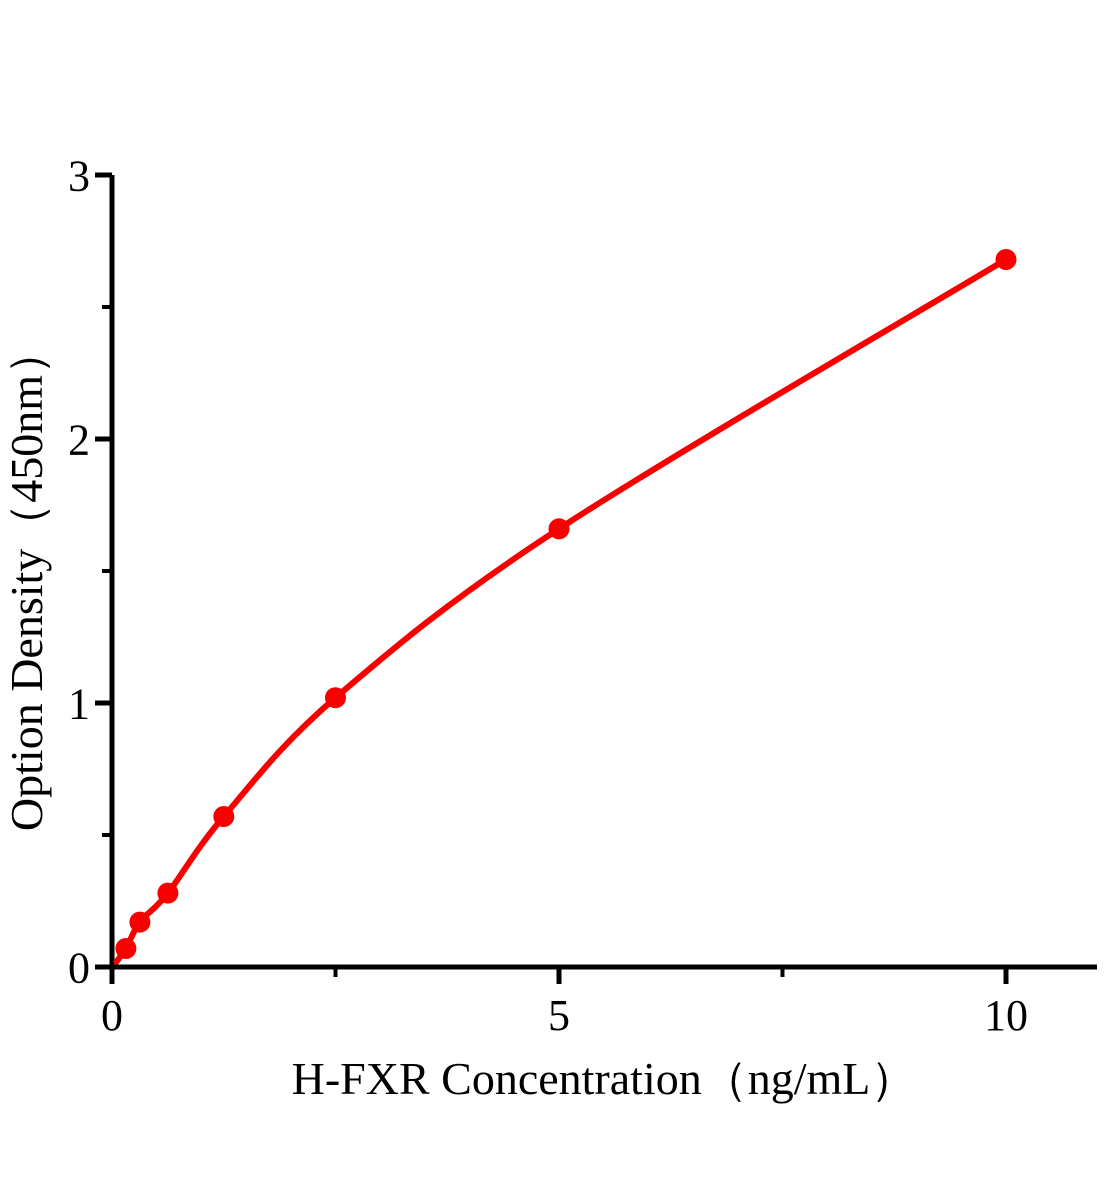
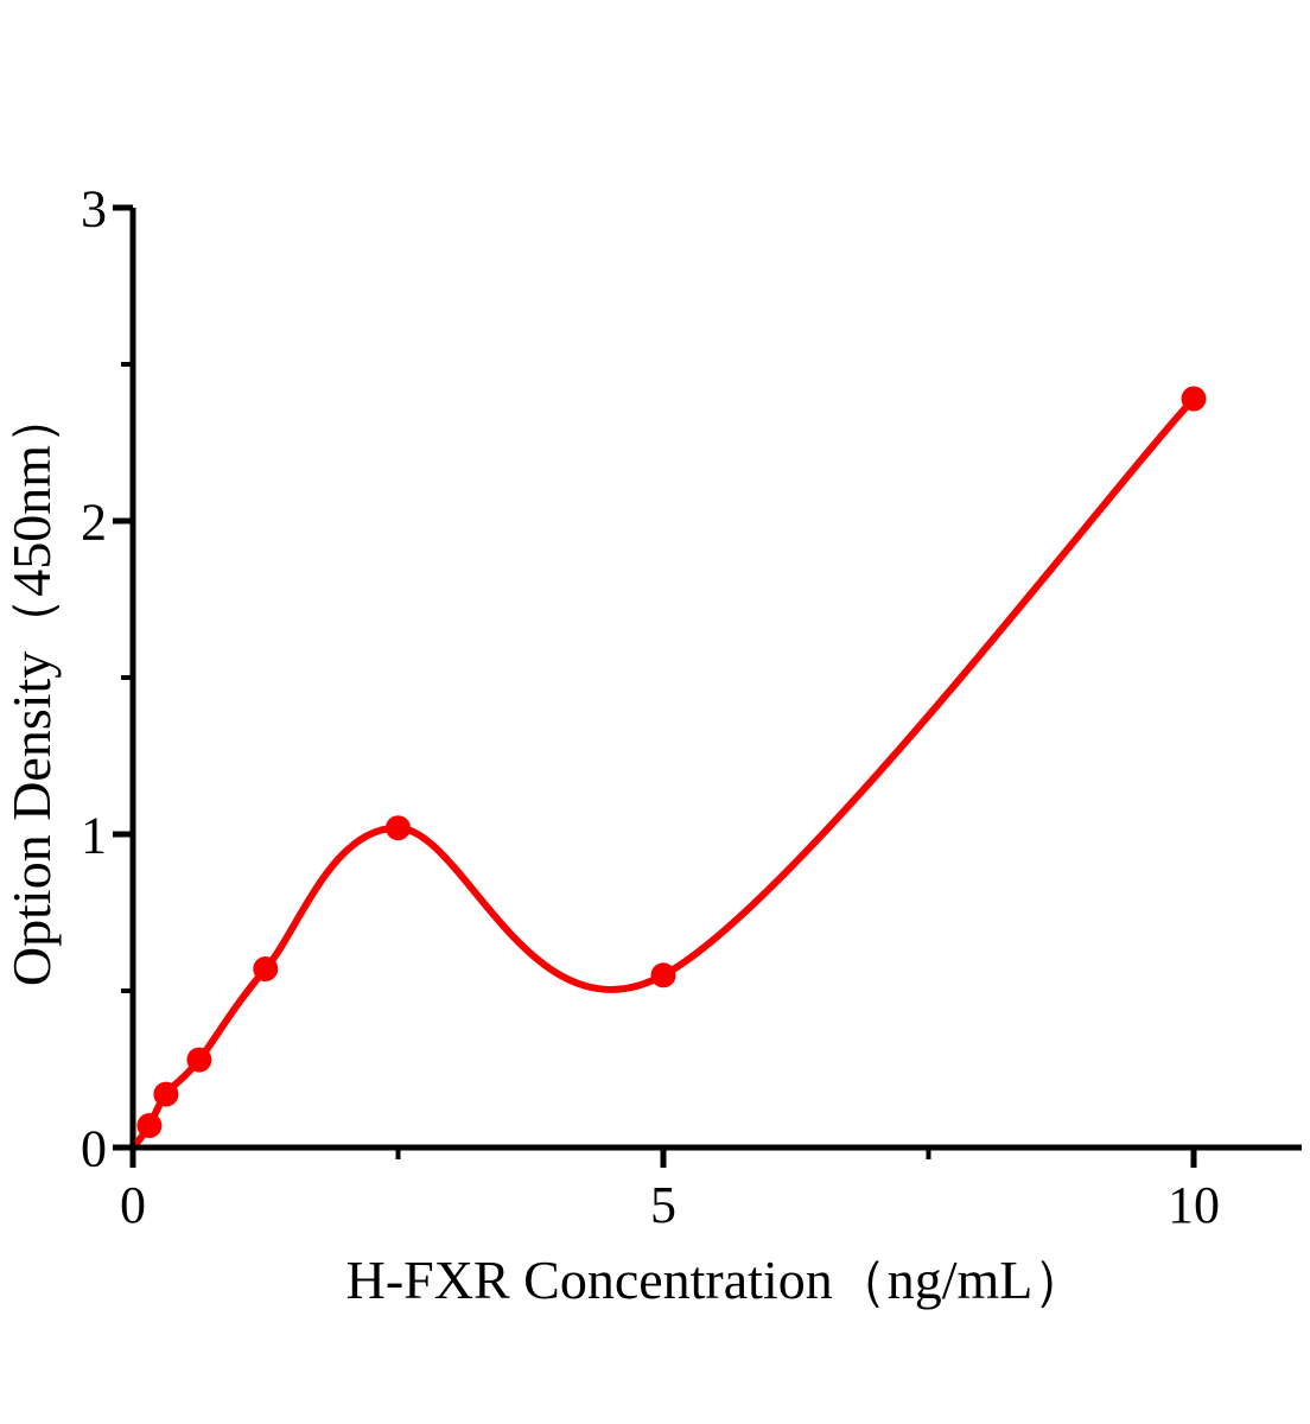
5: 1.66 -> 0.55
10: 2.68 -> 2.39
